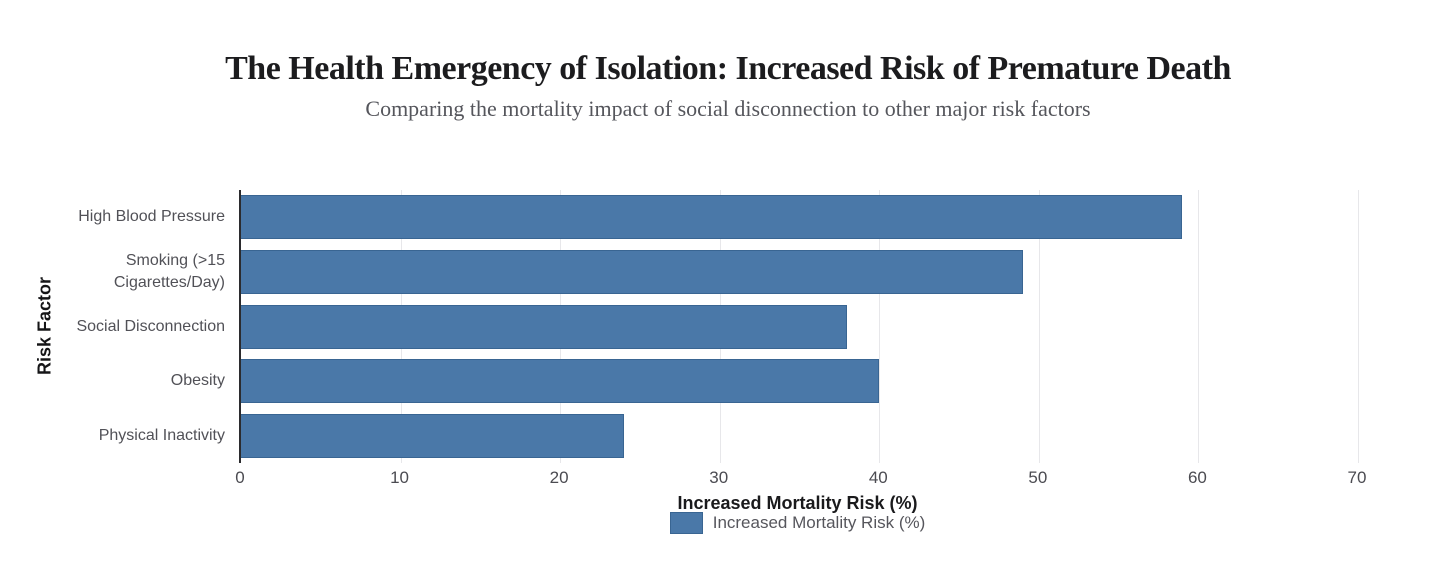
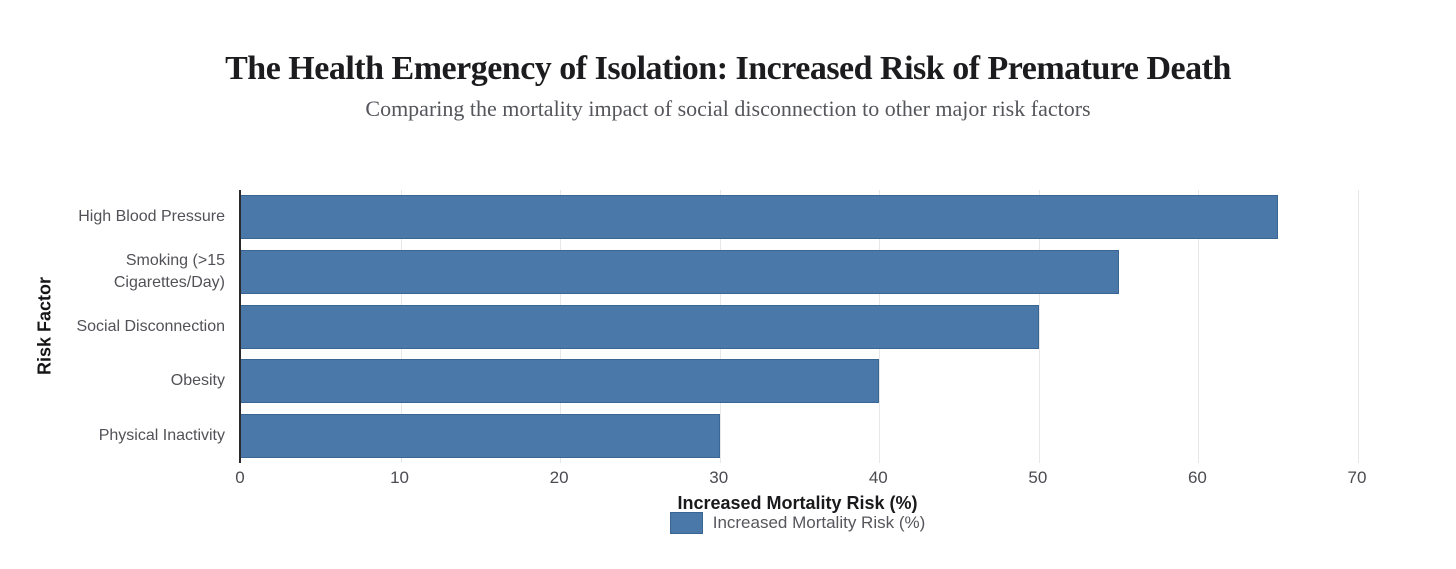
High Blood Pressure: 59 -> 65
Smoking (>15 Cigarettes/Day): 49 -> 55
Social Disconnection: 38 -> 50
Physical Inactivity: 24 -> 30
